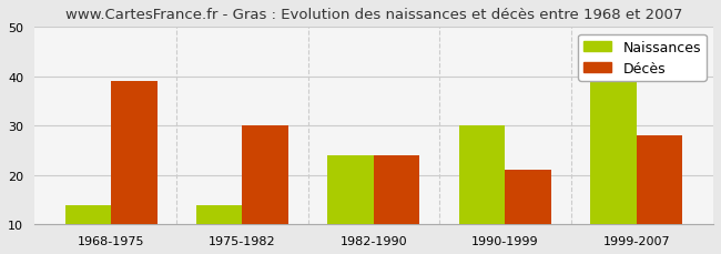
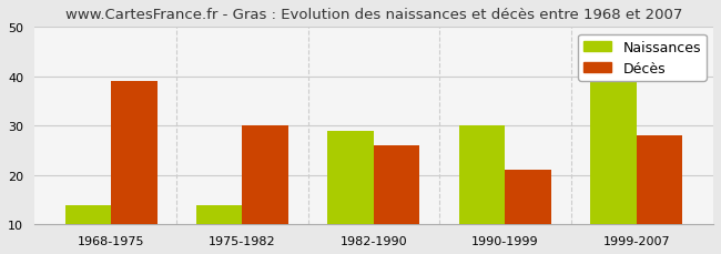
Naissances/1982-1990: 24 -> 29
Décès/1982-1990: 24 -> 26
